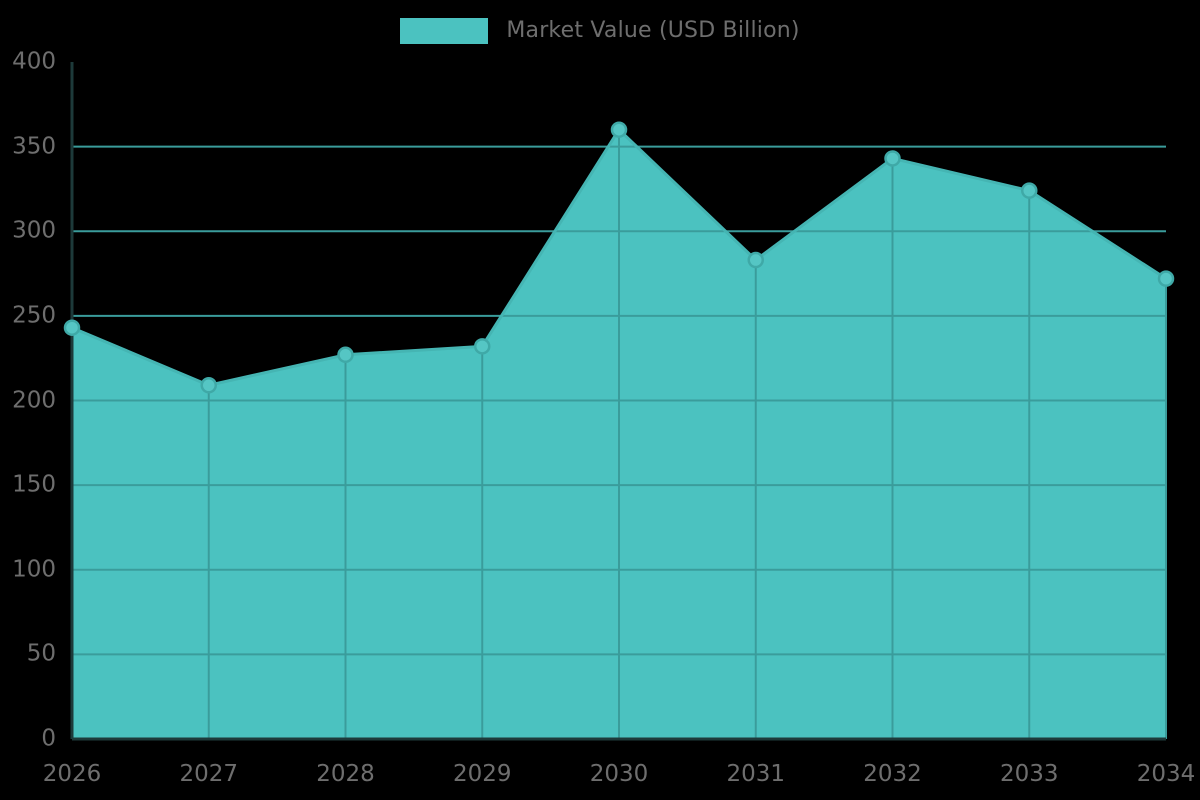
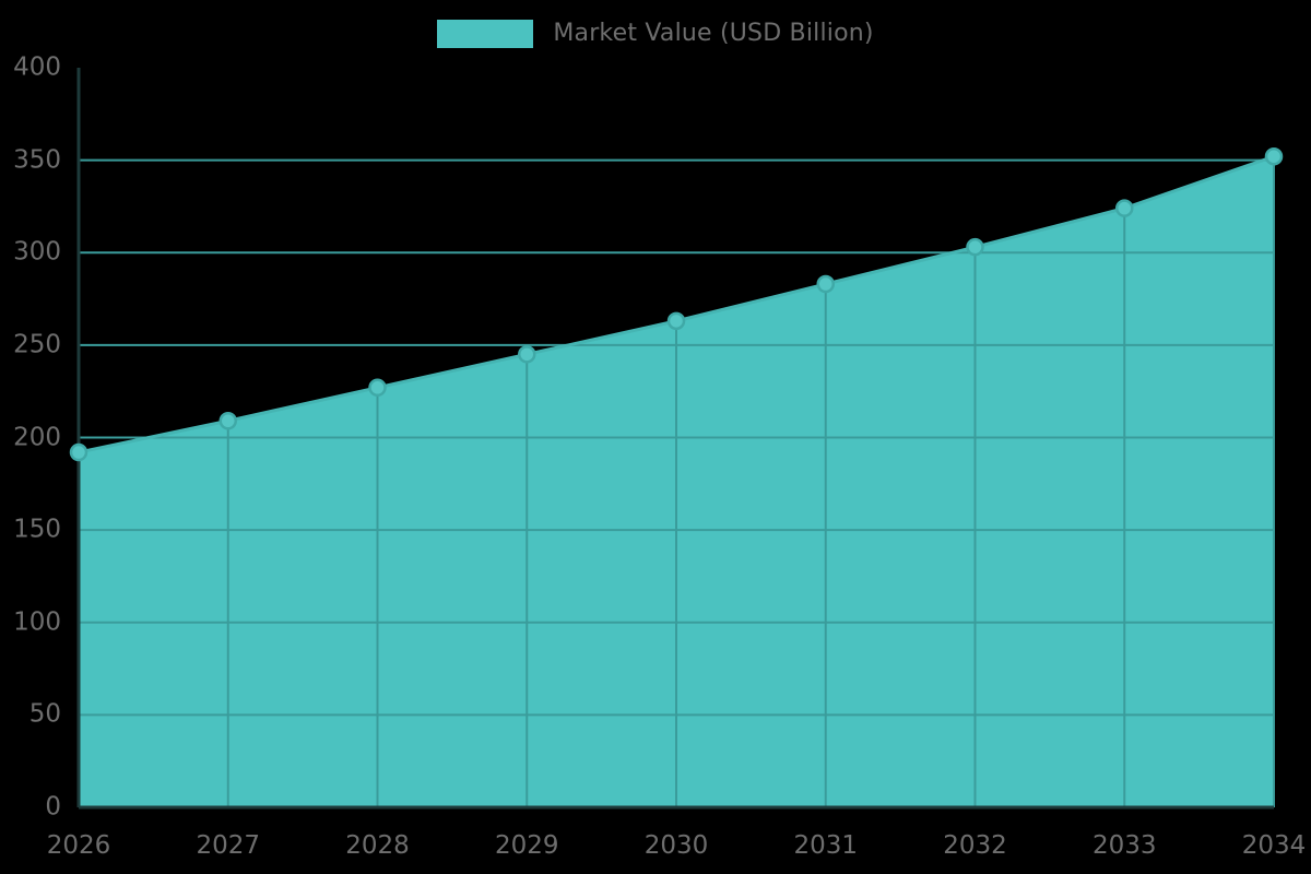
2026: 243 -> 192
2029: 232 -> 245
2030: 360 -> 263
2032: 343 -> 303
2034: 272 -> 352
